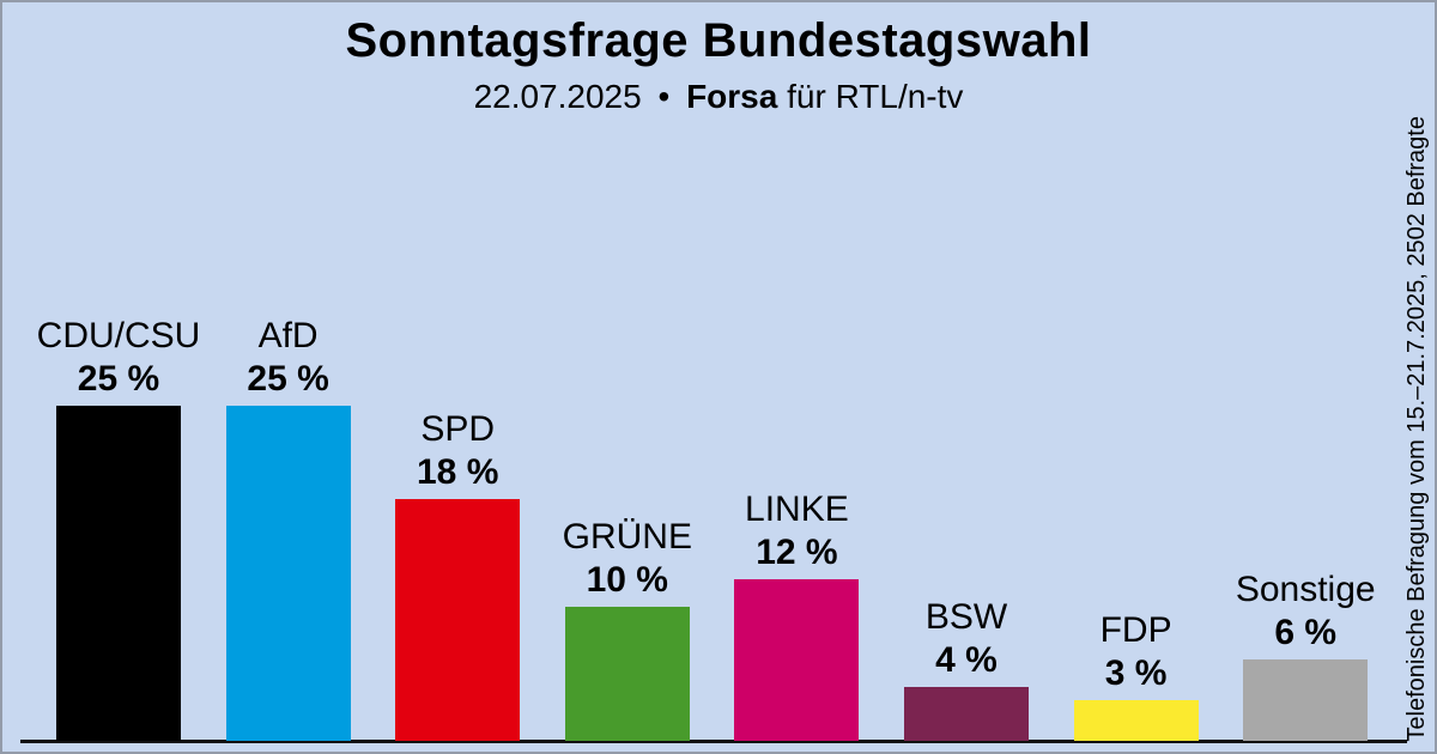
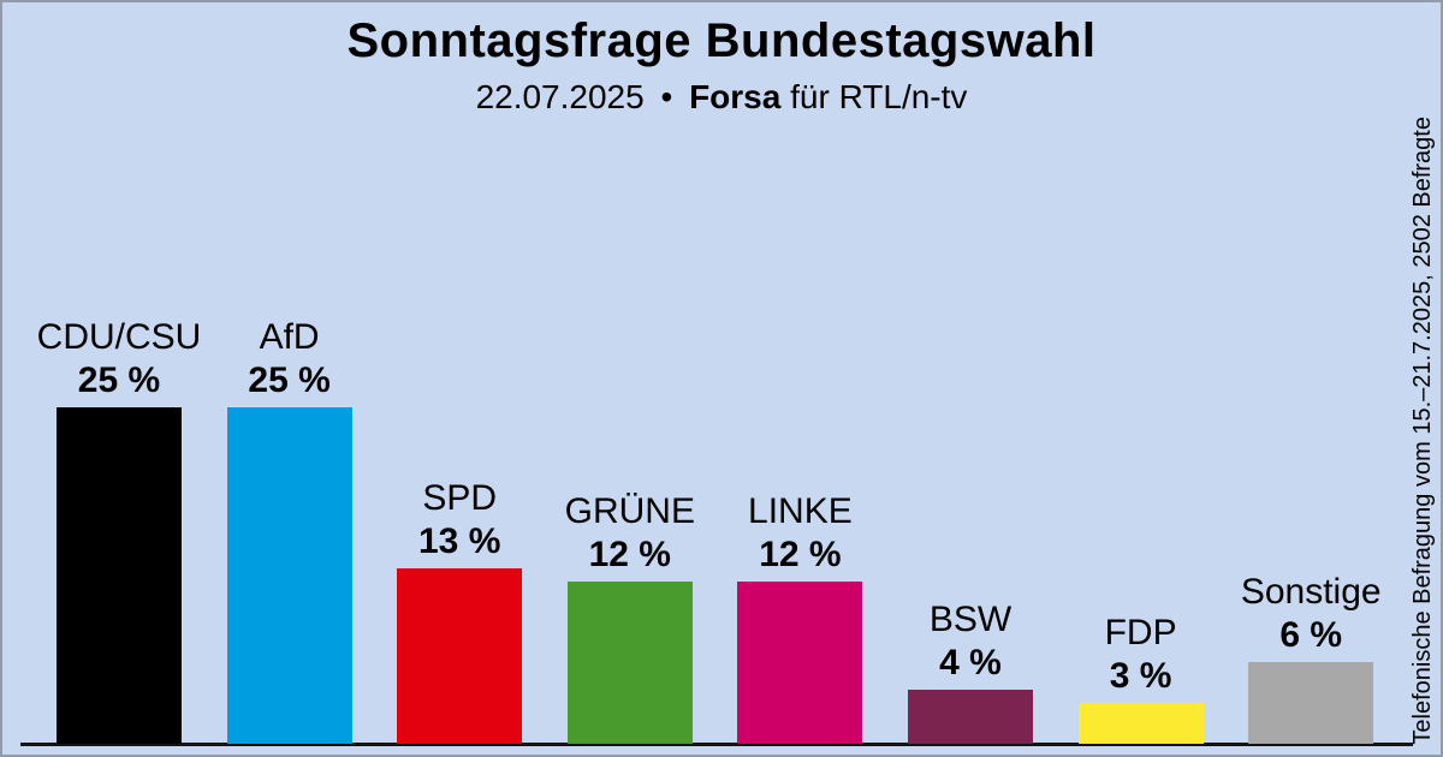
SPD: 18 -> 13
GRÜNE: 10 -> 12
